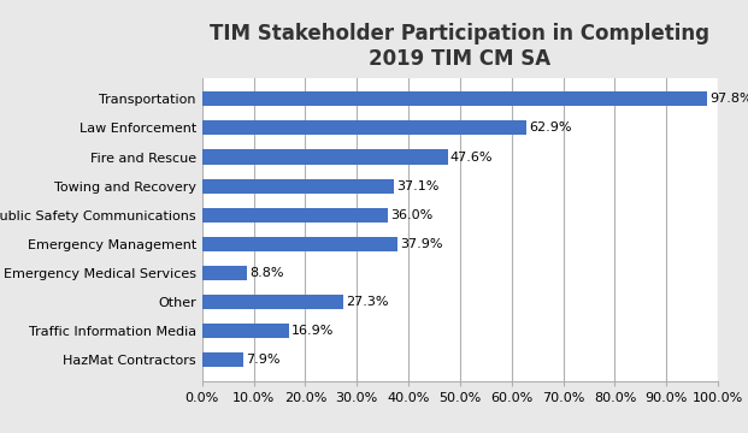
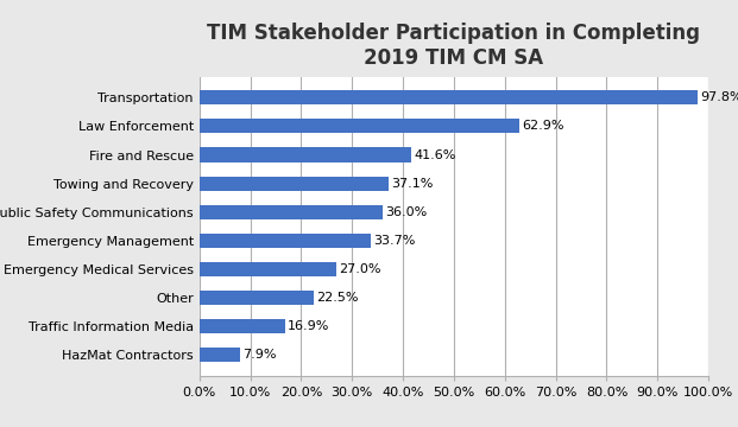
Fire and Rescue: 47.6% -> 41.6%
Emergency Management: 37.9% -> 33.7%
Emergency Medical Services: 8.8% -> 27.0%
Other: 27.3% -> 22.5%
